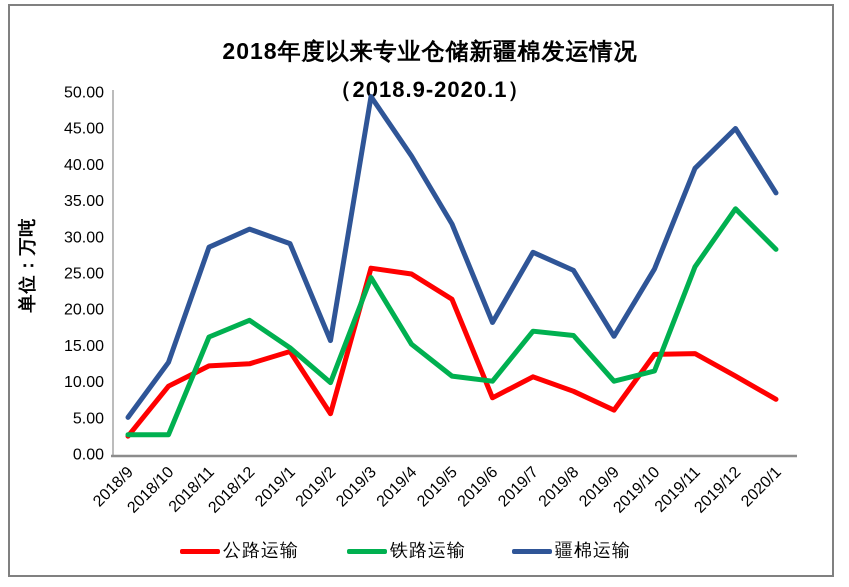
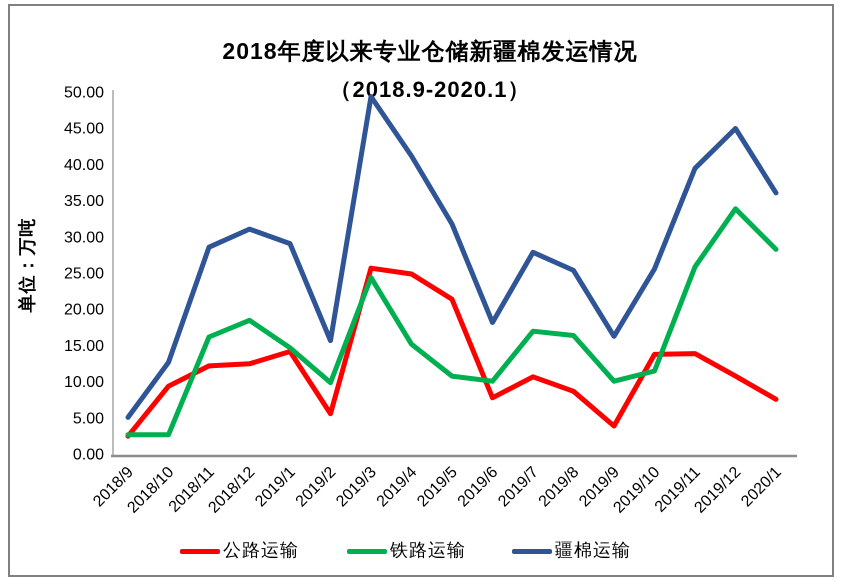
公路运输/2019/9: 6 -> 4
